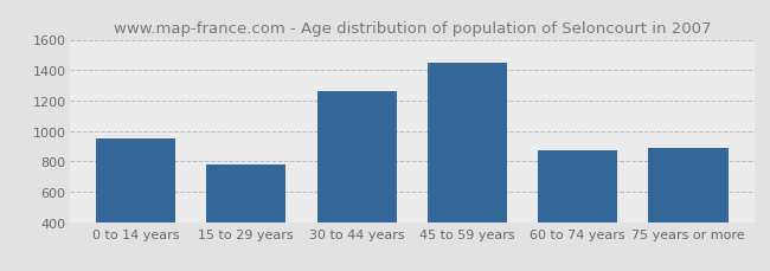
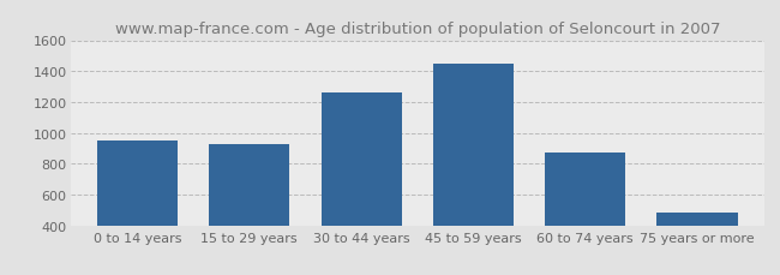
15 to 29 years: 780 -> 930
75 years or more: 890 -> 480
